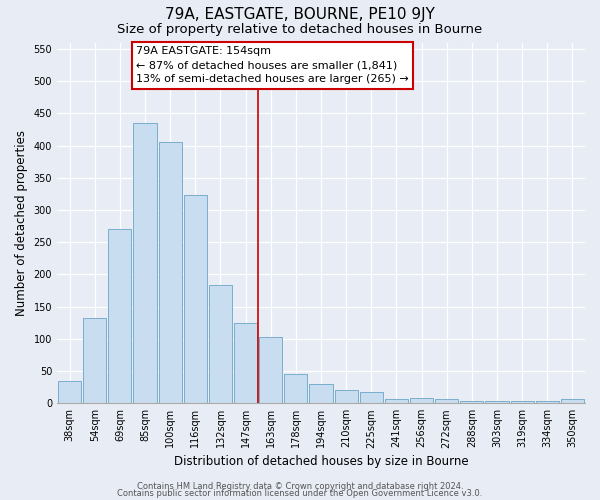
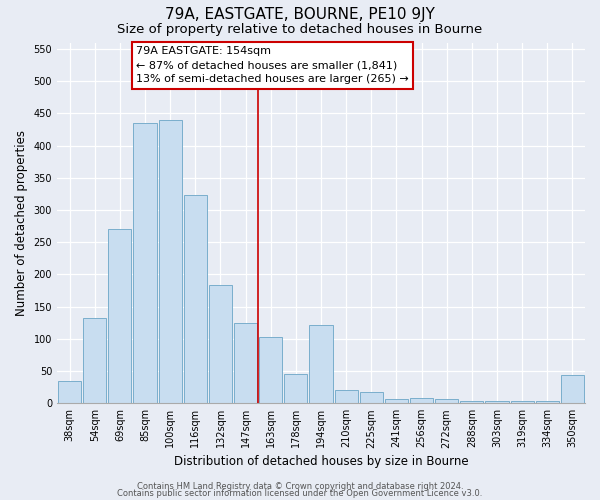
100sqm: 405 -> 440
194sqm: 30 -> 122
350sqm: 6 -> 44
